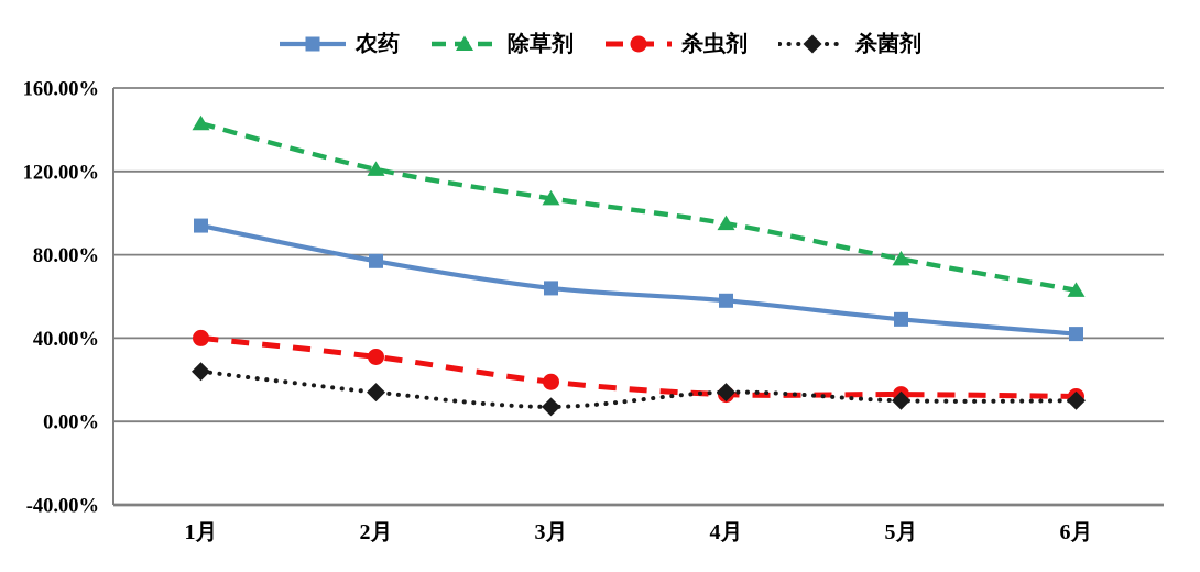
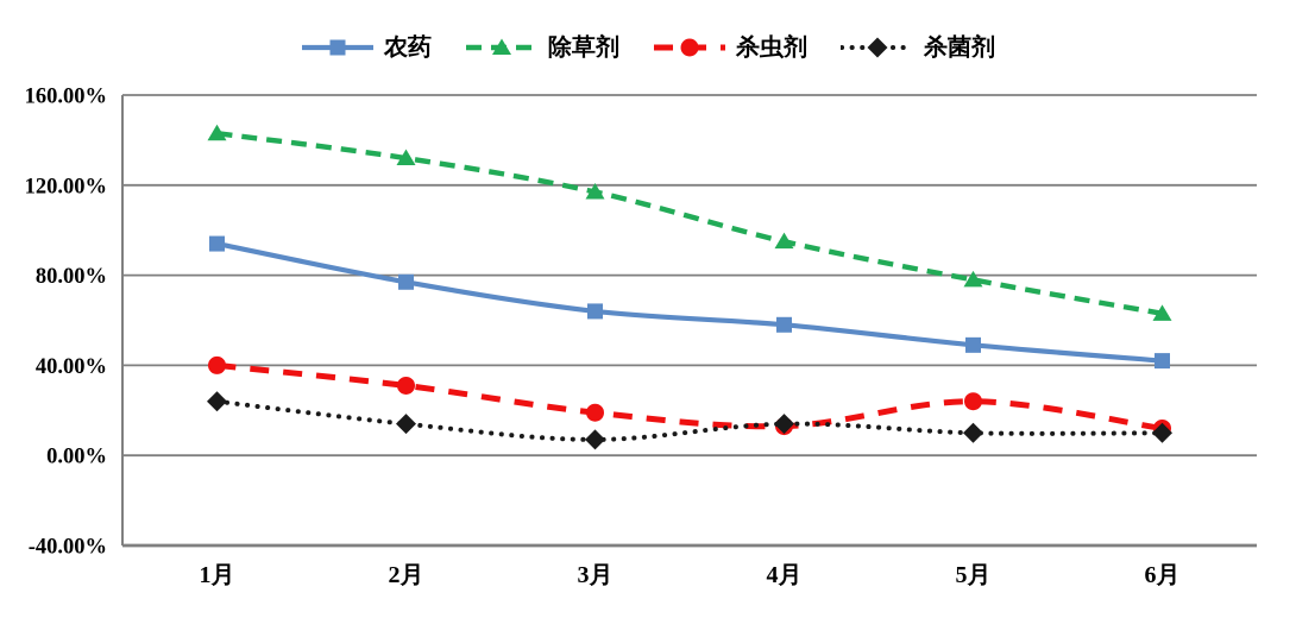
除草剂/2月: 121% -> 132%
除草剂/3月: 107% -> 117%
杀虫剂/5月: 13% -> 24%
